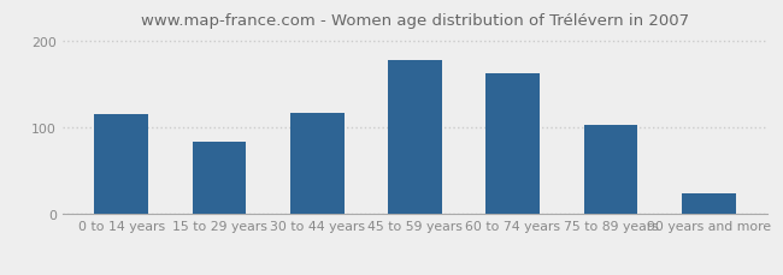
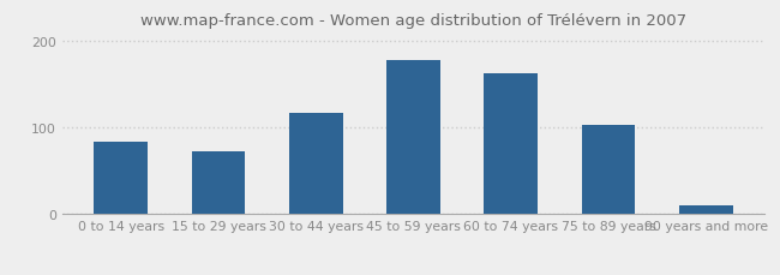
0 to 14 years: 116 -> 83
15 to 29 years: 84 -> 72
90 years and more: 24 -> 10
